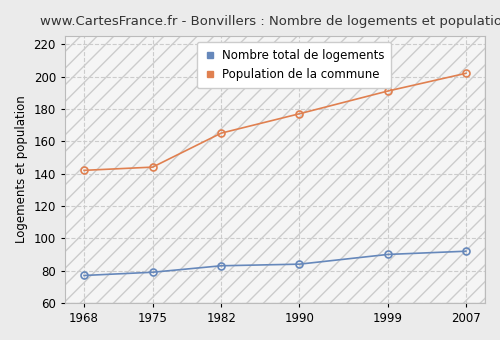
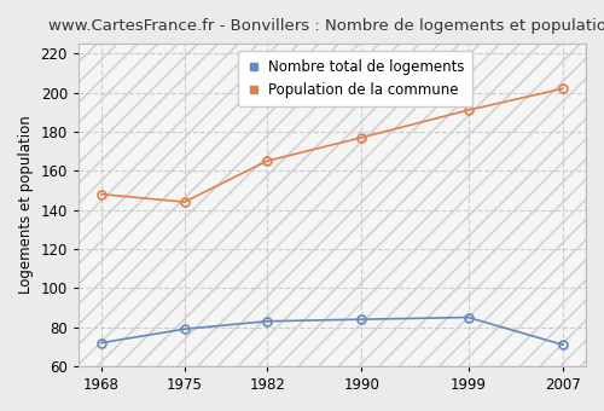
Nombre total de logements/1968: 77 -> 72
Population de la commune/1968: 142 -> 148
Nombre total de logements/1999: 90 -> 85
Nombre total de logements/2007: 92 -> 71
